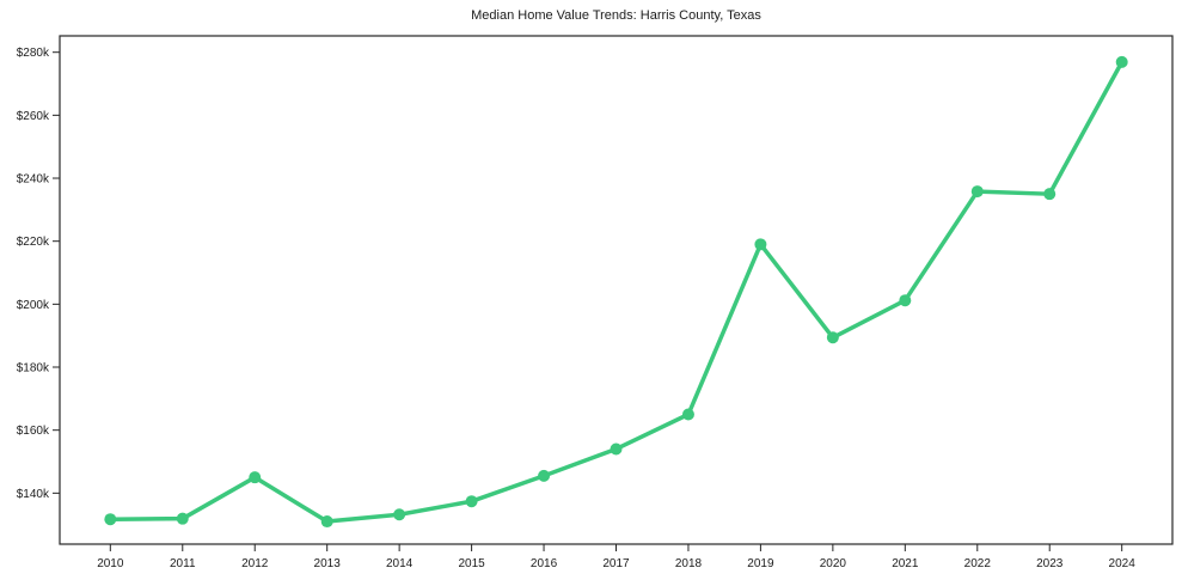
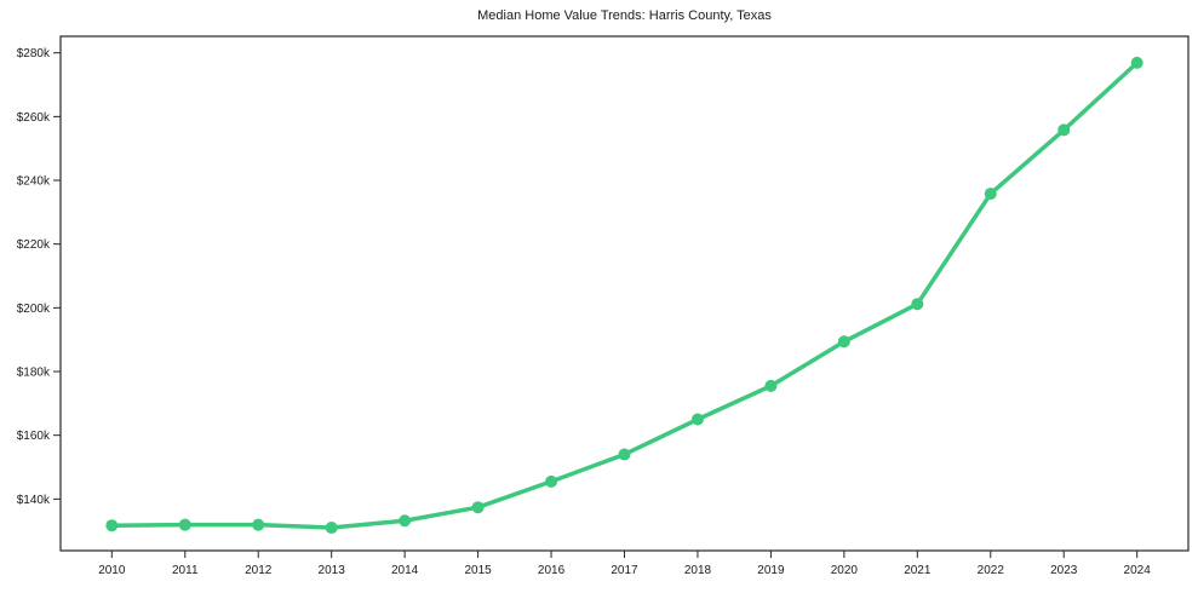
2012: $145k -> $132k
2019: $219k -> $176k
2023: $235k -> $256k
